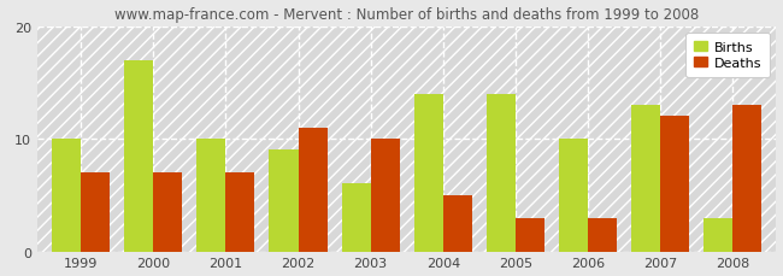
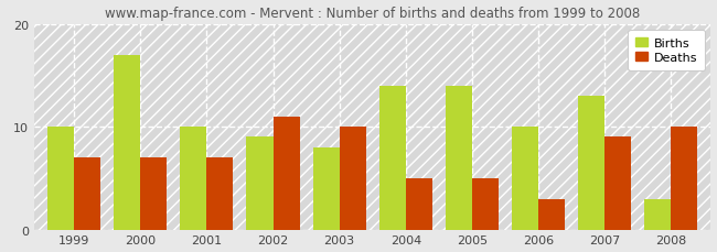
Births/2003: 6 -> 8
Deaths/2005: 3 -> 5
Deaths/2007: 12 -> 9
Deaths/2008: 13 -> 10
